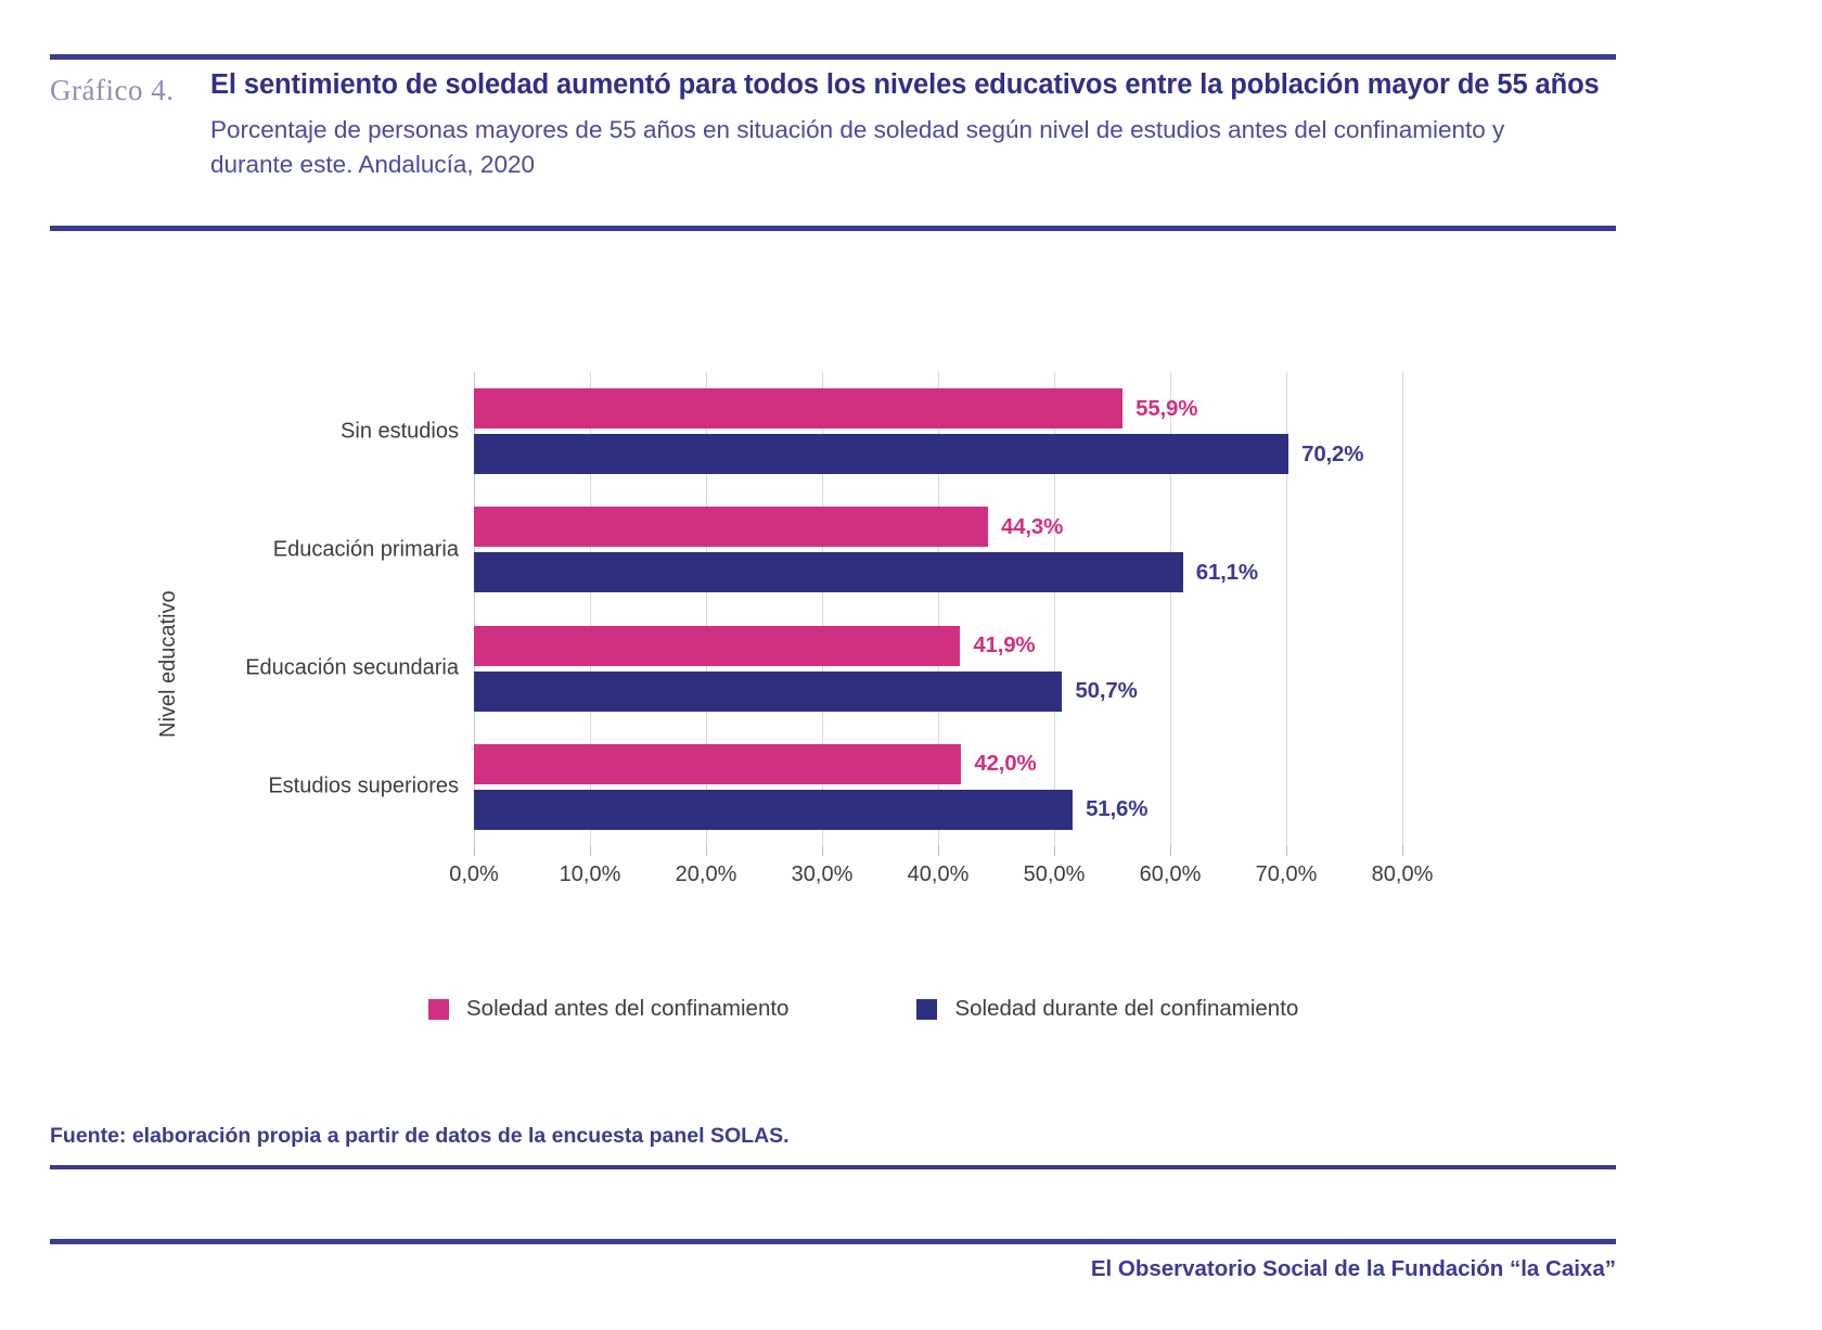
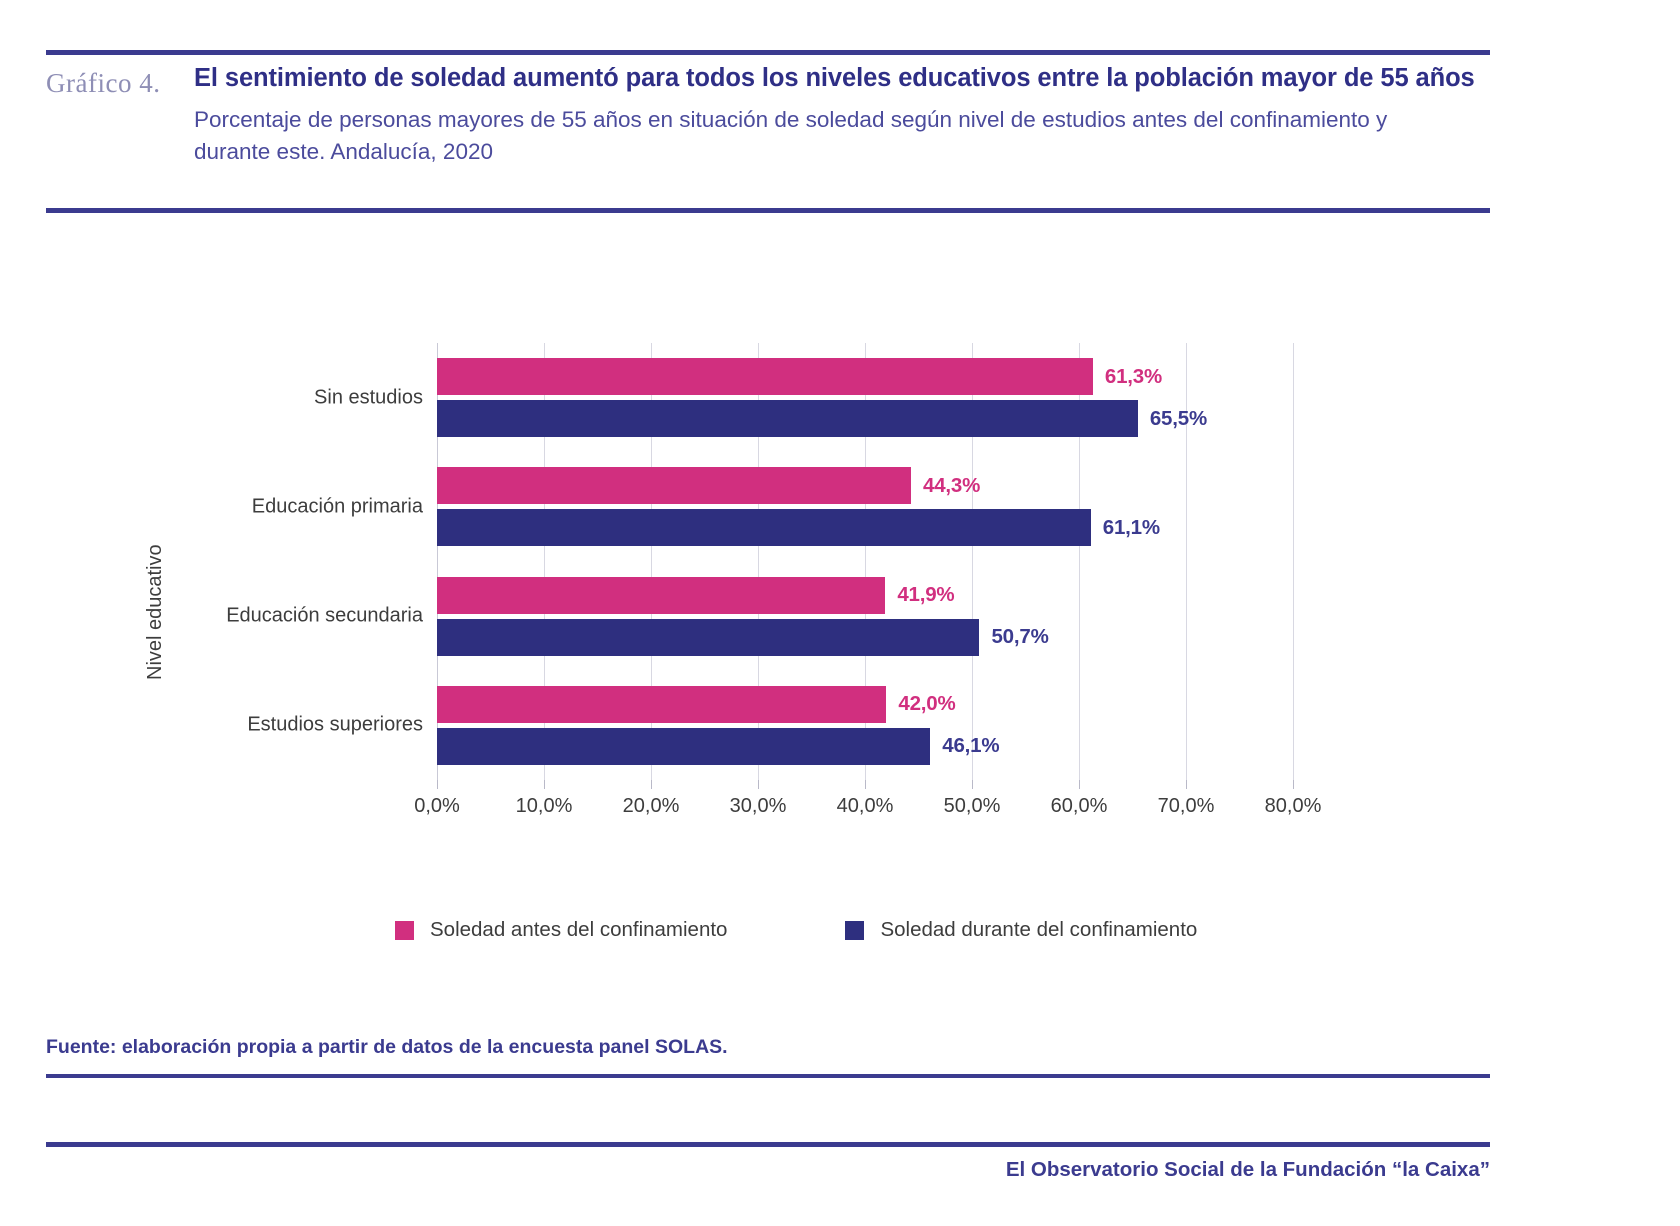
Soledad antes del confinamiento/Sin estudios: 55,9% -> 61,3%
Soledad durante del confinamiento/Sin estudios: 70,2% -> 65,5%
Soledad durante del confinamiento/Estudios superiores: 51,6% -> 46,1%
